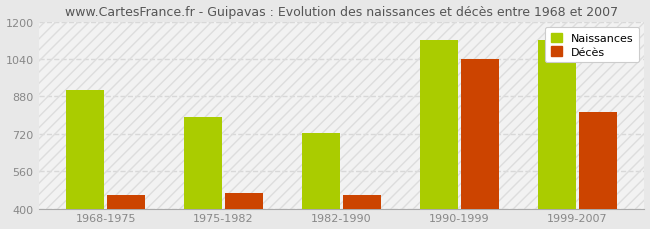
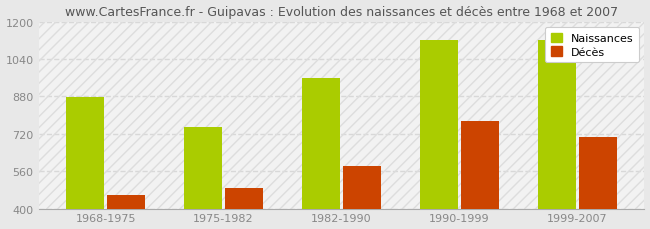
Naissances/1968-1975: 905 -> 876
Naissances/1975-1982: 790 -> 750
Décès/1975-1982: 465 -> 490
Naissances/1982-1990: 725 -> 960
Décès/1982-1990: 460 -> 580
Décès/1990-1999: 1040 -> 775
Décès/1999-2007: 815 -> 705
